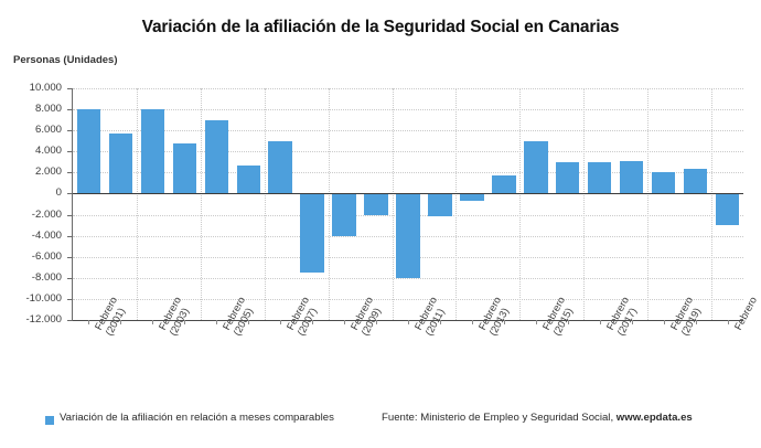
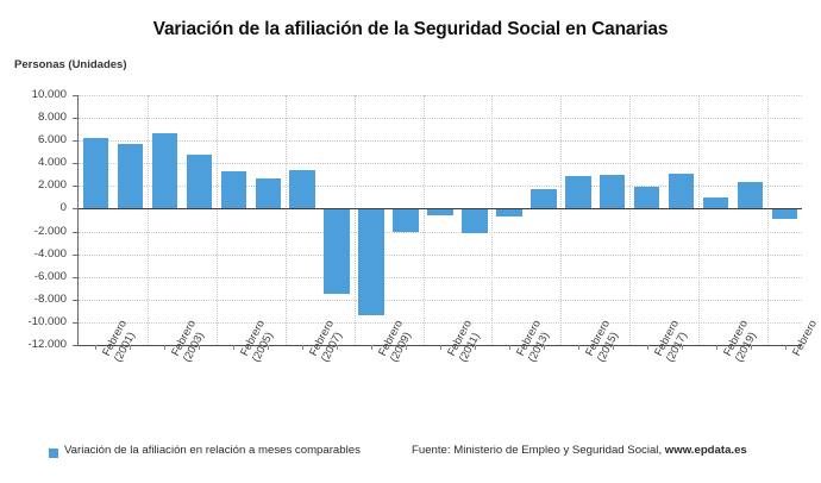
Febrero (2001): 8000 -> 6000
Febrero (2003): 8000 -> 7000
Febrero (2005): 7000 -> 3000
Febrero (2007): 5000 -> 3000
Febrero (2009): -4000 -> -9000
Febrero (2011): -8000 -> -1000
Febrero (2015): 5000 -> 3000
Febrero (2017): 3000 -> 2000
Febrero (2019): 2000 -> 1000
Febrero: -3000 -> -1000
